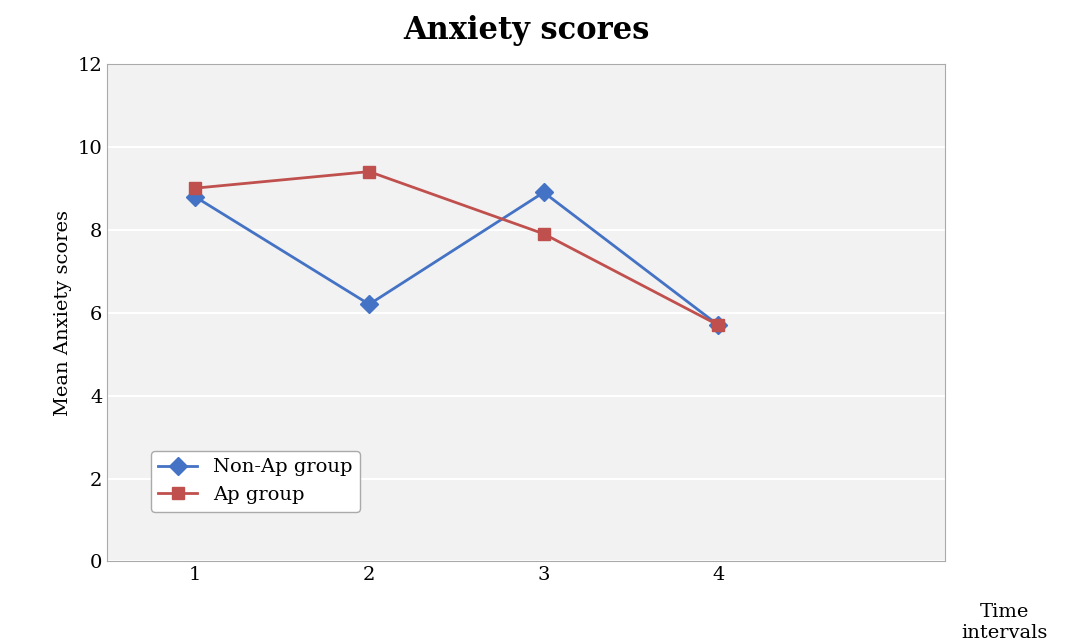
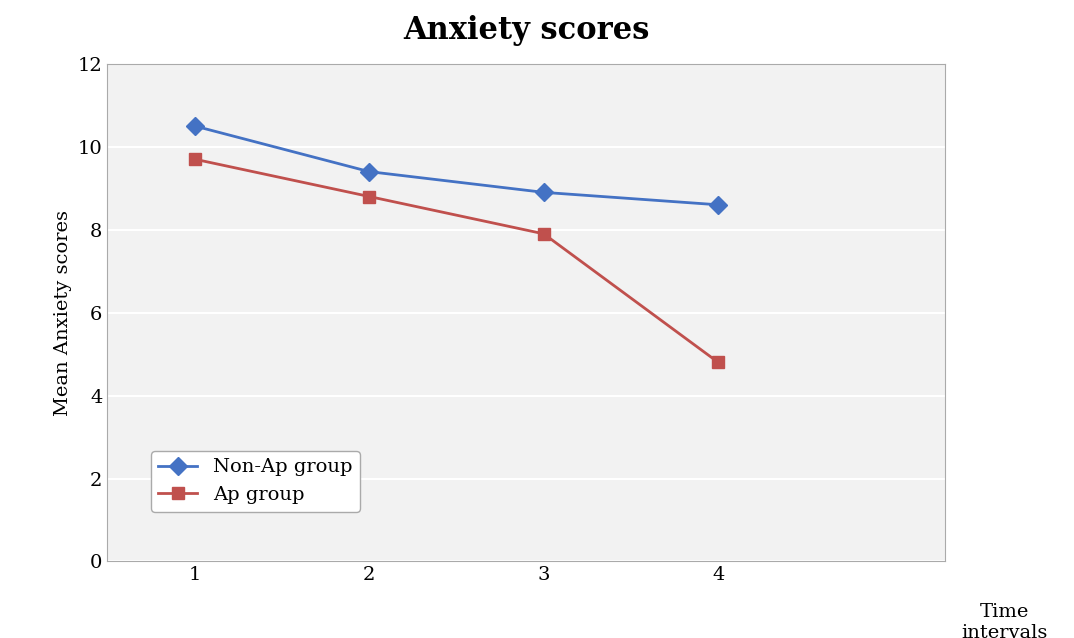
Non-Ap group/1: 8.8 -> 10.5
Ap group/1: 9.0 -> 9.7
Non-Ap group/2: 6.2 -> 9.4
Ap group/2: 9.4 -> 8.8
Non-Ap group/4: 5.7 -> 8.6
Ap group/4: 5.7 -> 4.8
